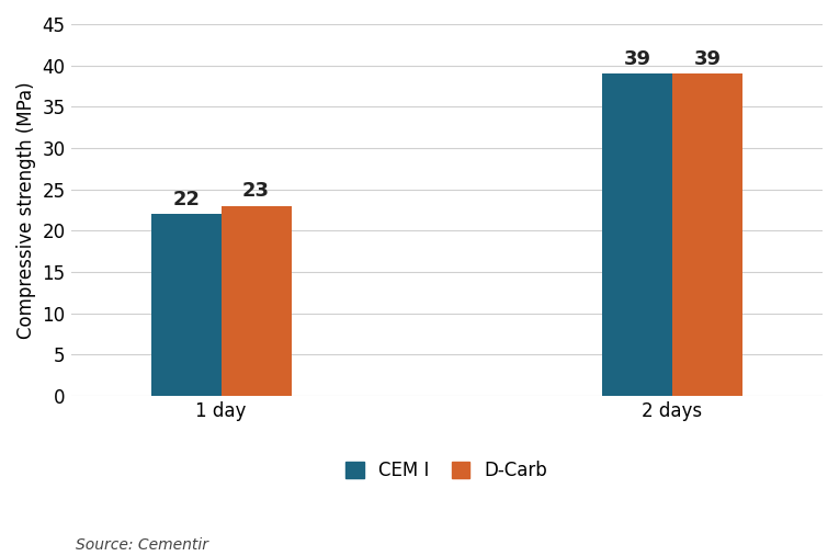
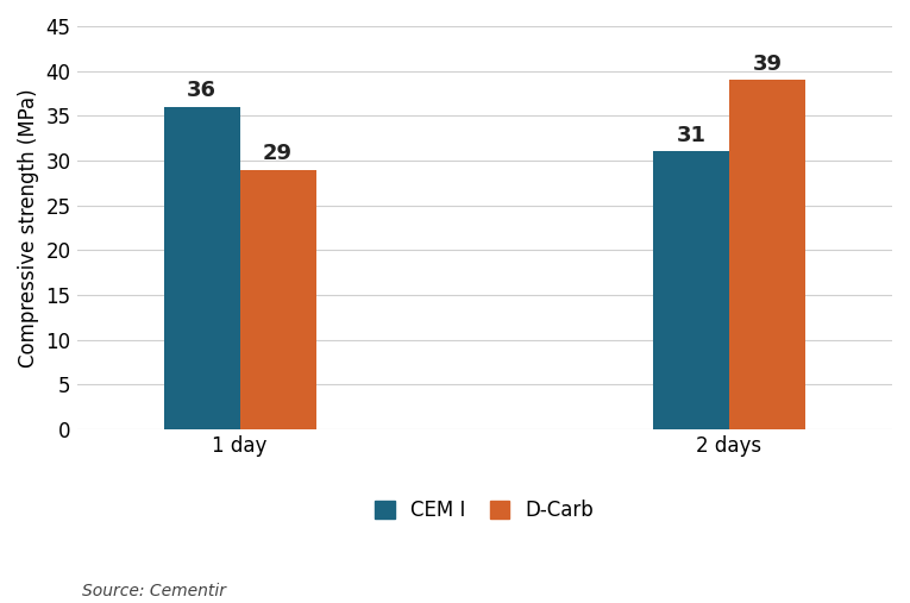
CEM I/1 day: 22 -> 36
D-Carb/1 day: 23 -> 29
CEM I/2 days: 39 -> 31
